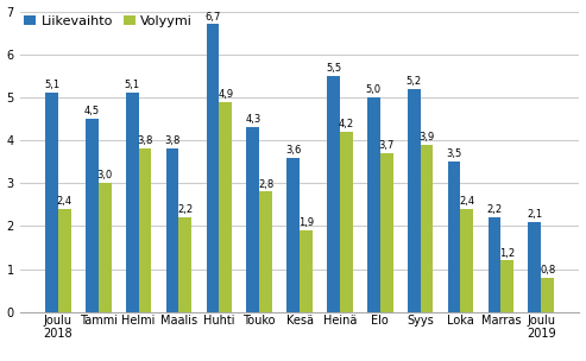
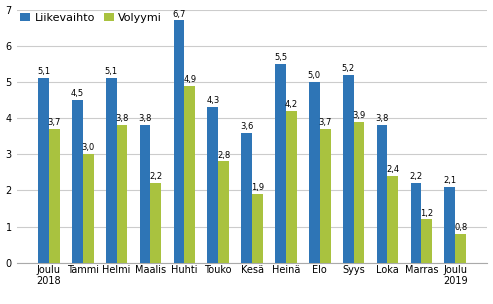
Volyymi/Joulu 2018: 2,4 -> 3,7
Liikevaihto/Loka: 3,5 -> 3,8
